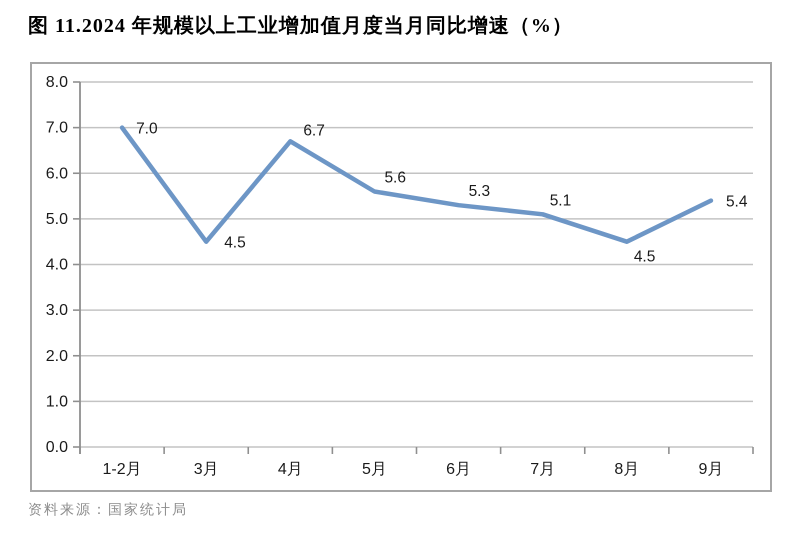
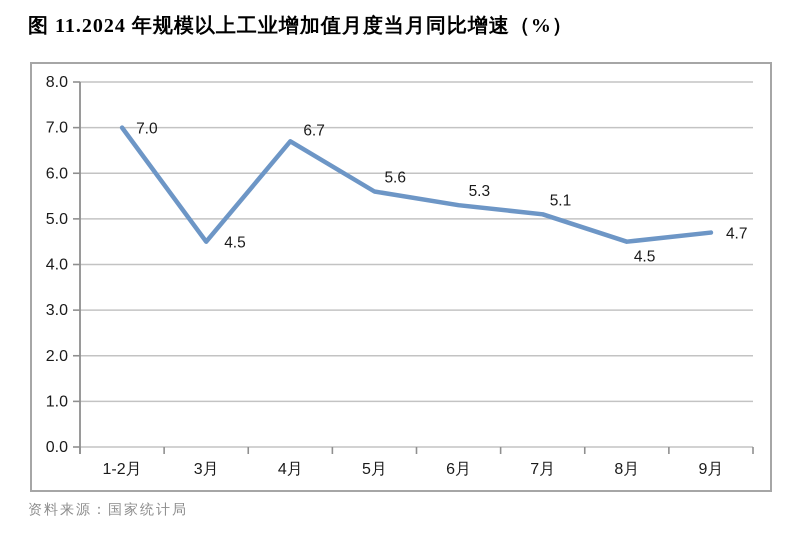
9月: 5.4 -> 4.7
